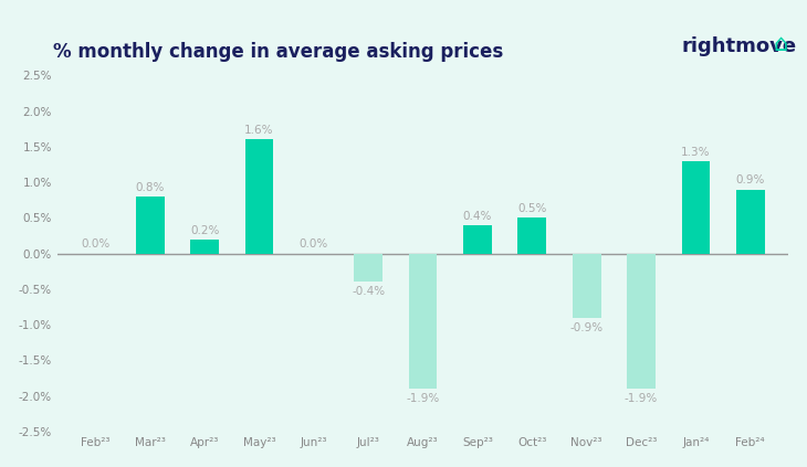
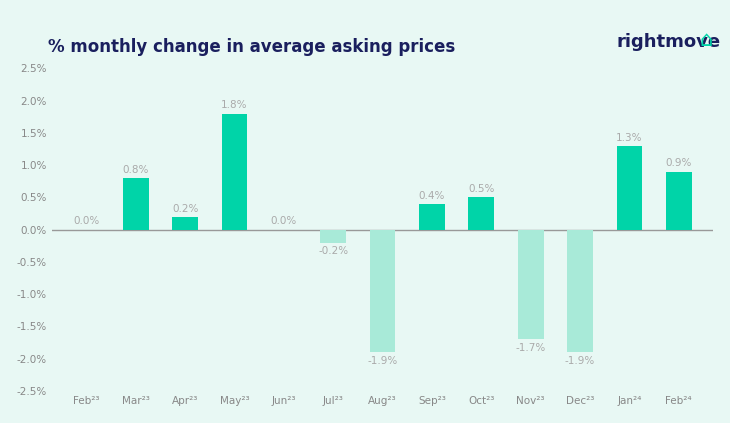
May²³: 1.6% -> 1.8%
Jul²³: -0.4% -> -0.2%
Nov²³: -0.9% -> -1.7%
